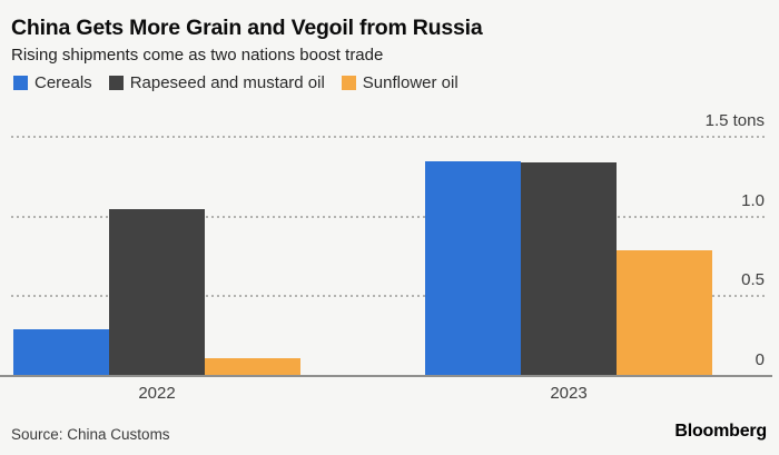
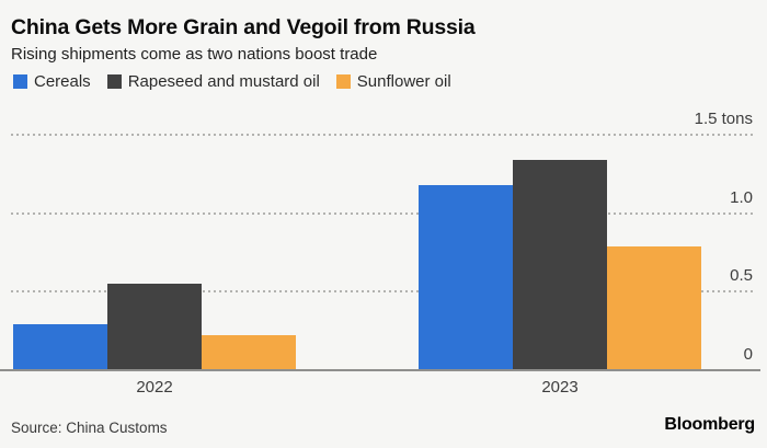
Rapeseed and mustard oil/2022: 1.05 -> 0.55
Sunflower oil/2022: 0.11 -> 0.22
Cereals/2023: 1.35 -> 1.18
